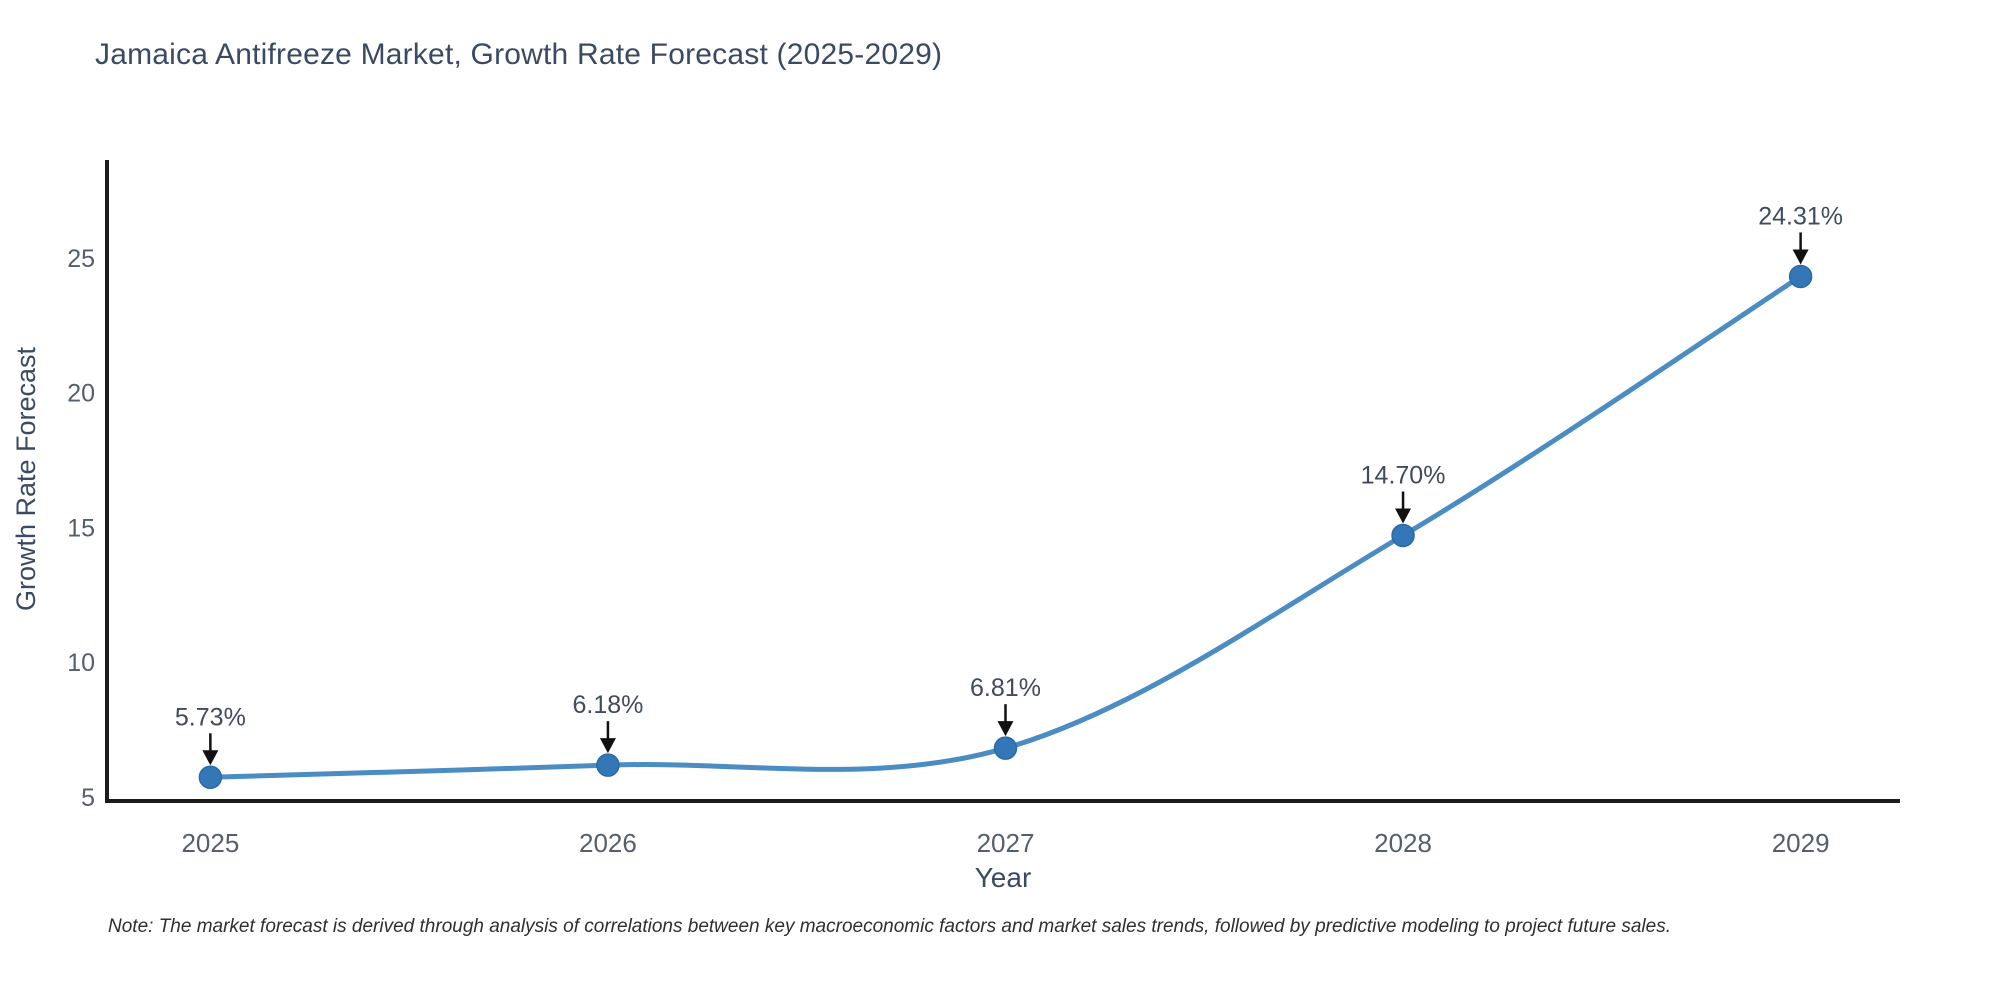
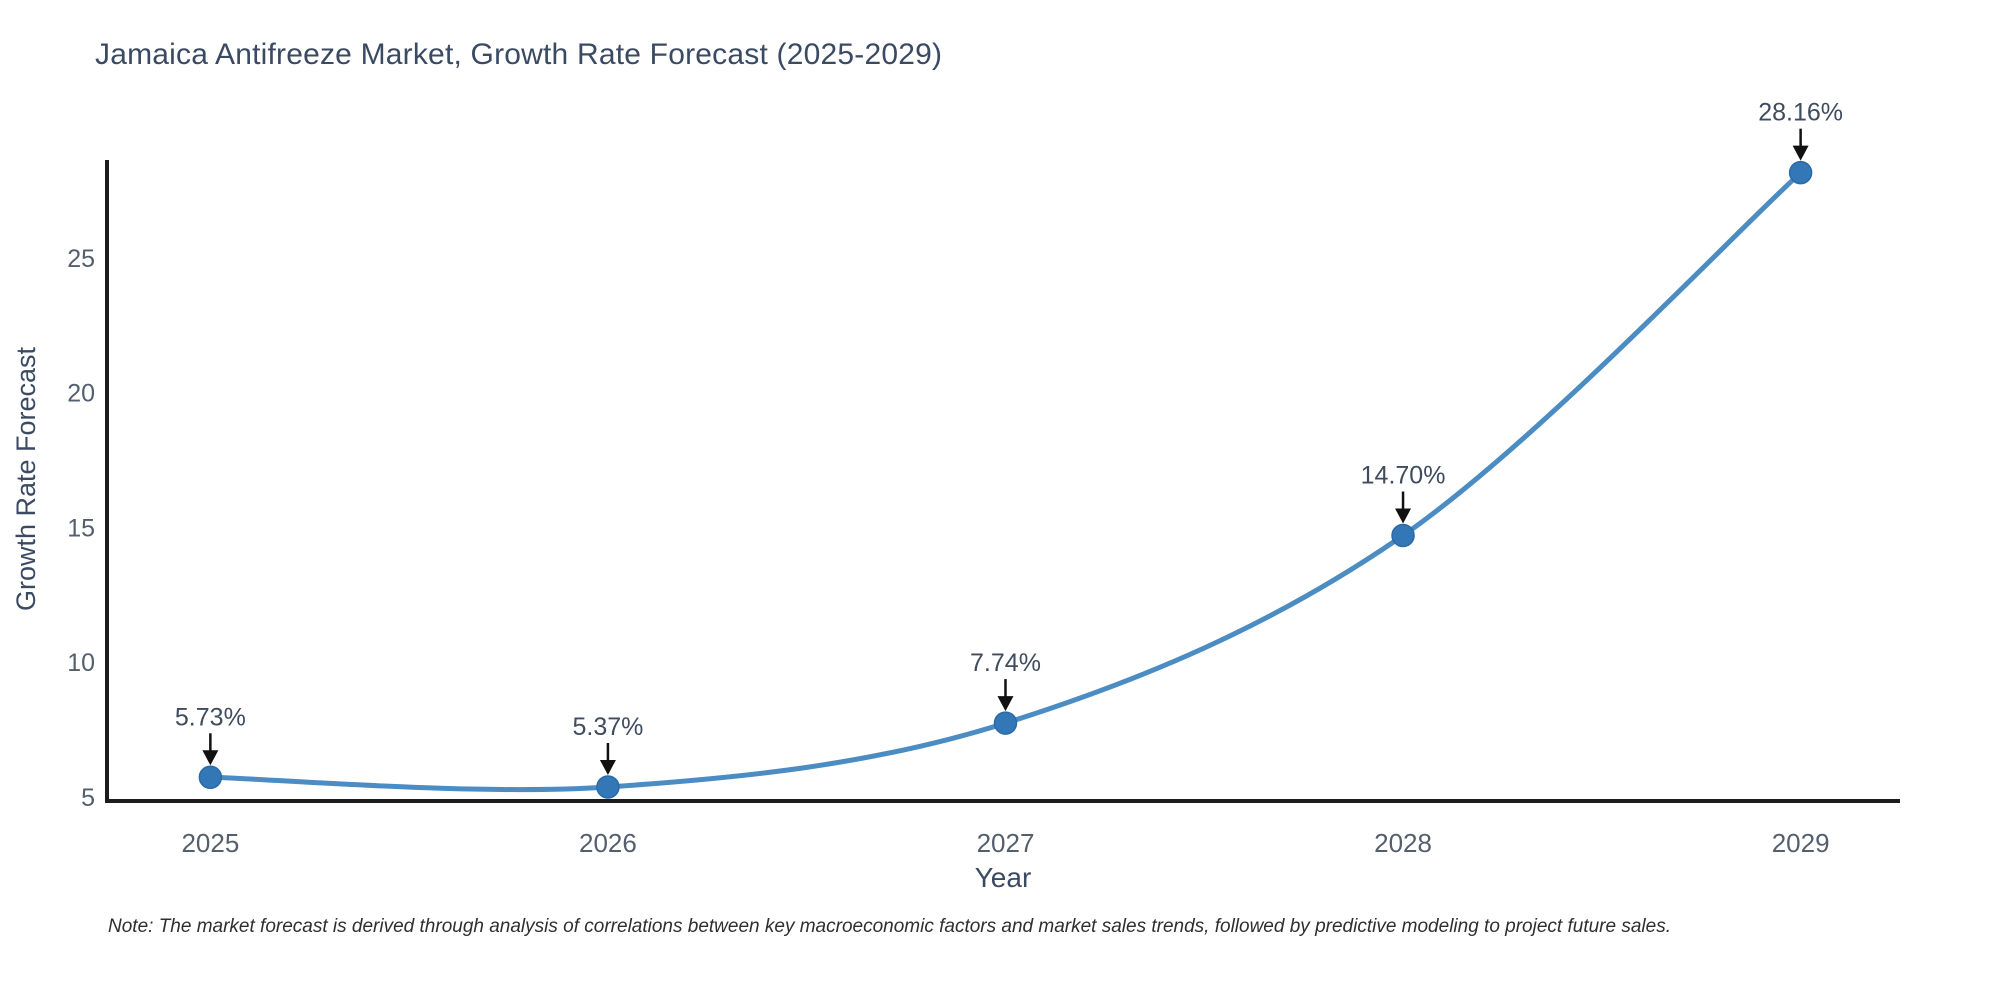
2026: 6.18% -> 5.37%
2027: 6.81% -> 7.74%
2029: 24.31% -> 28.16%
